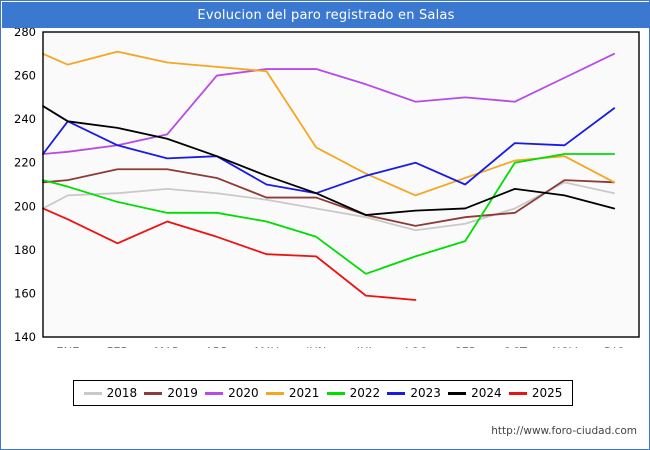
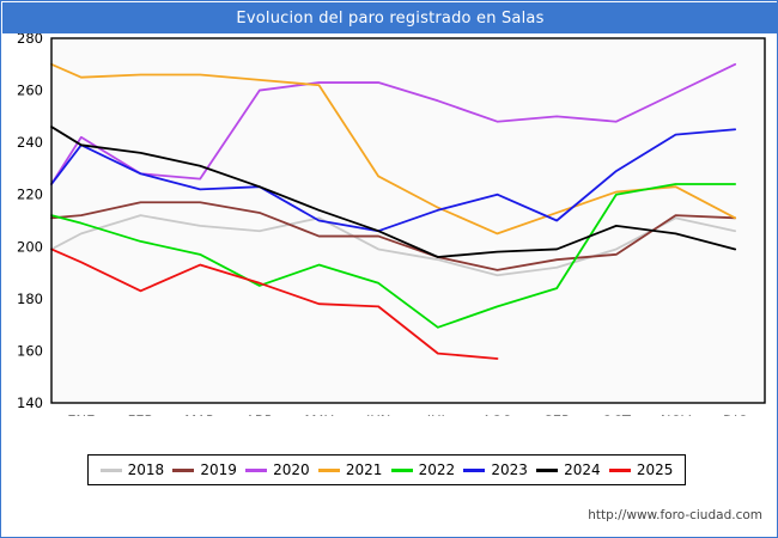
2020/ENE: 225 -> 242
2018/FEB: 206 -> 212
2021/FEB: 271 -> 266
2020/MAR: 233 -> 226
2022/ABR: 197 -> 185
2018/MAY: 203 -> 211
2023/NOV: 228 -> 243
